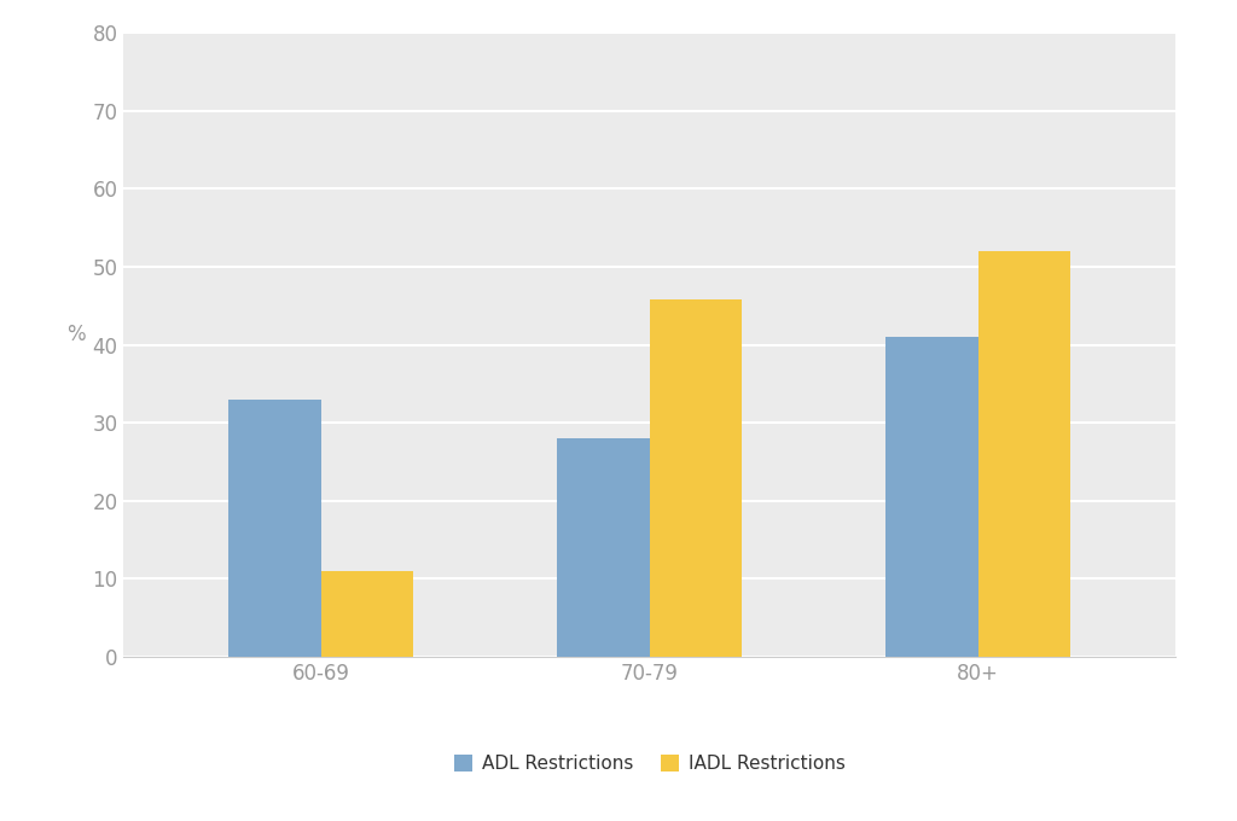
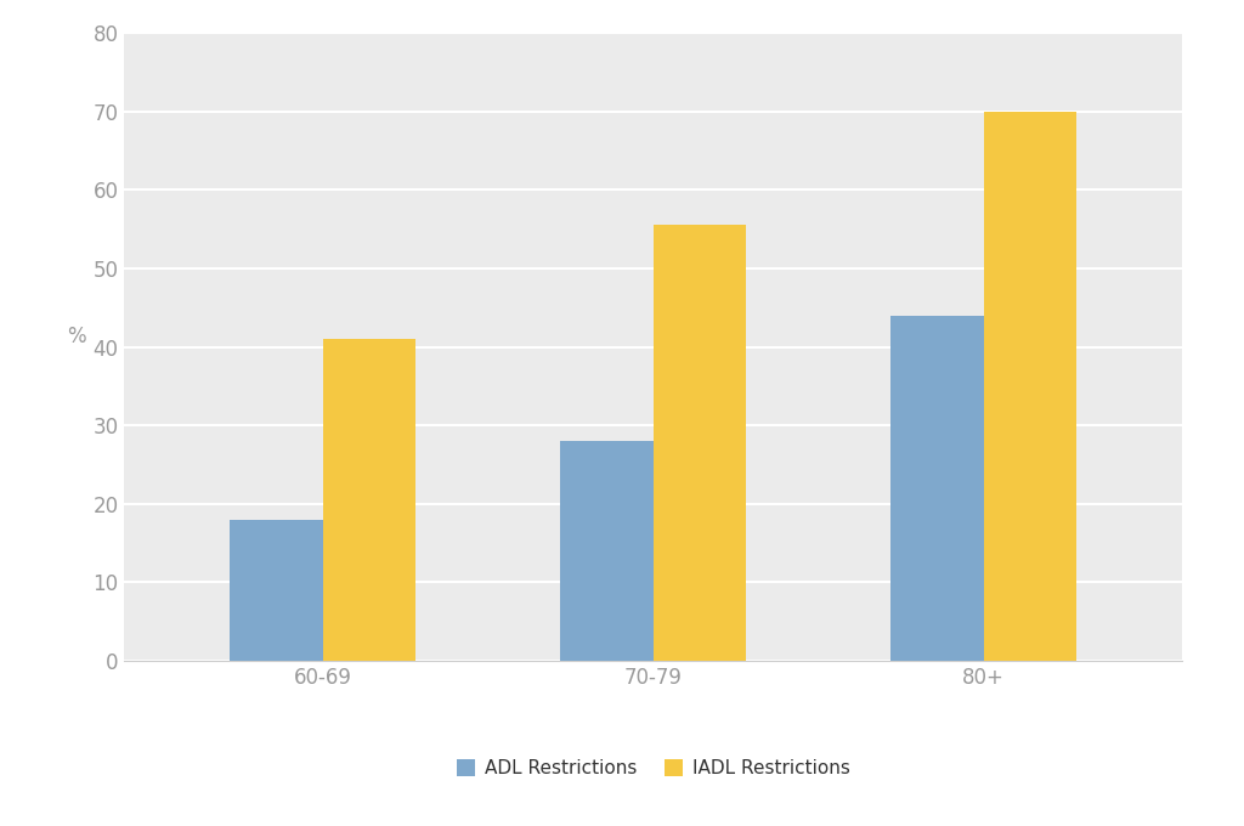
ADL Restrictions/60-69: 33 -> 18
IADL Restrictions/60-69: 11.0 -> 41.0
IADL Restrictions/70-79: 45.8 -> 55.5
ADL Restrictions/80+: 41 -> 44
IADL Restrictions/80+: 52.0 -> 70.0
